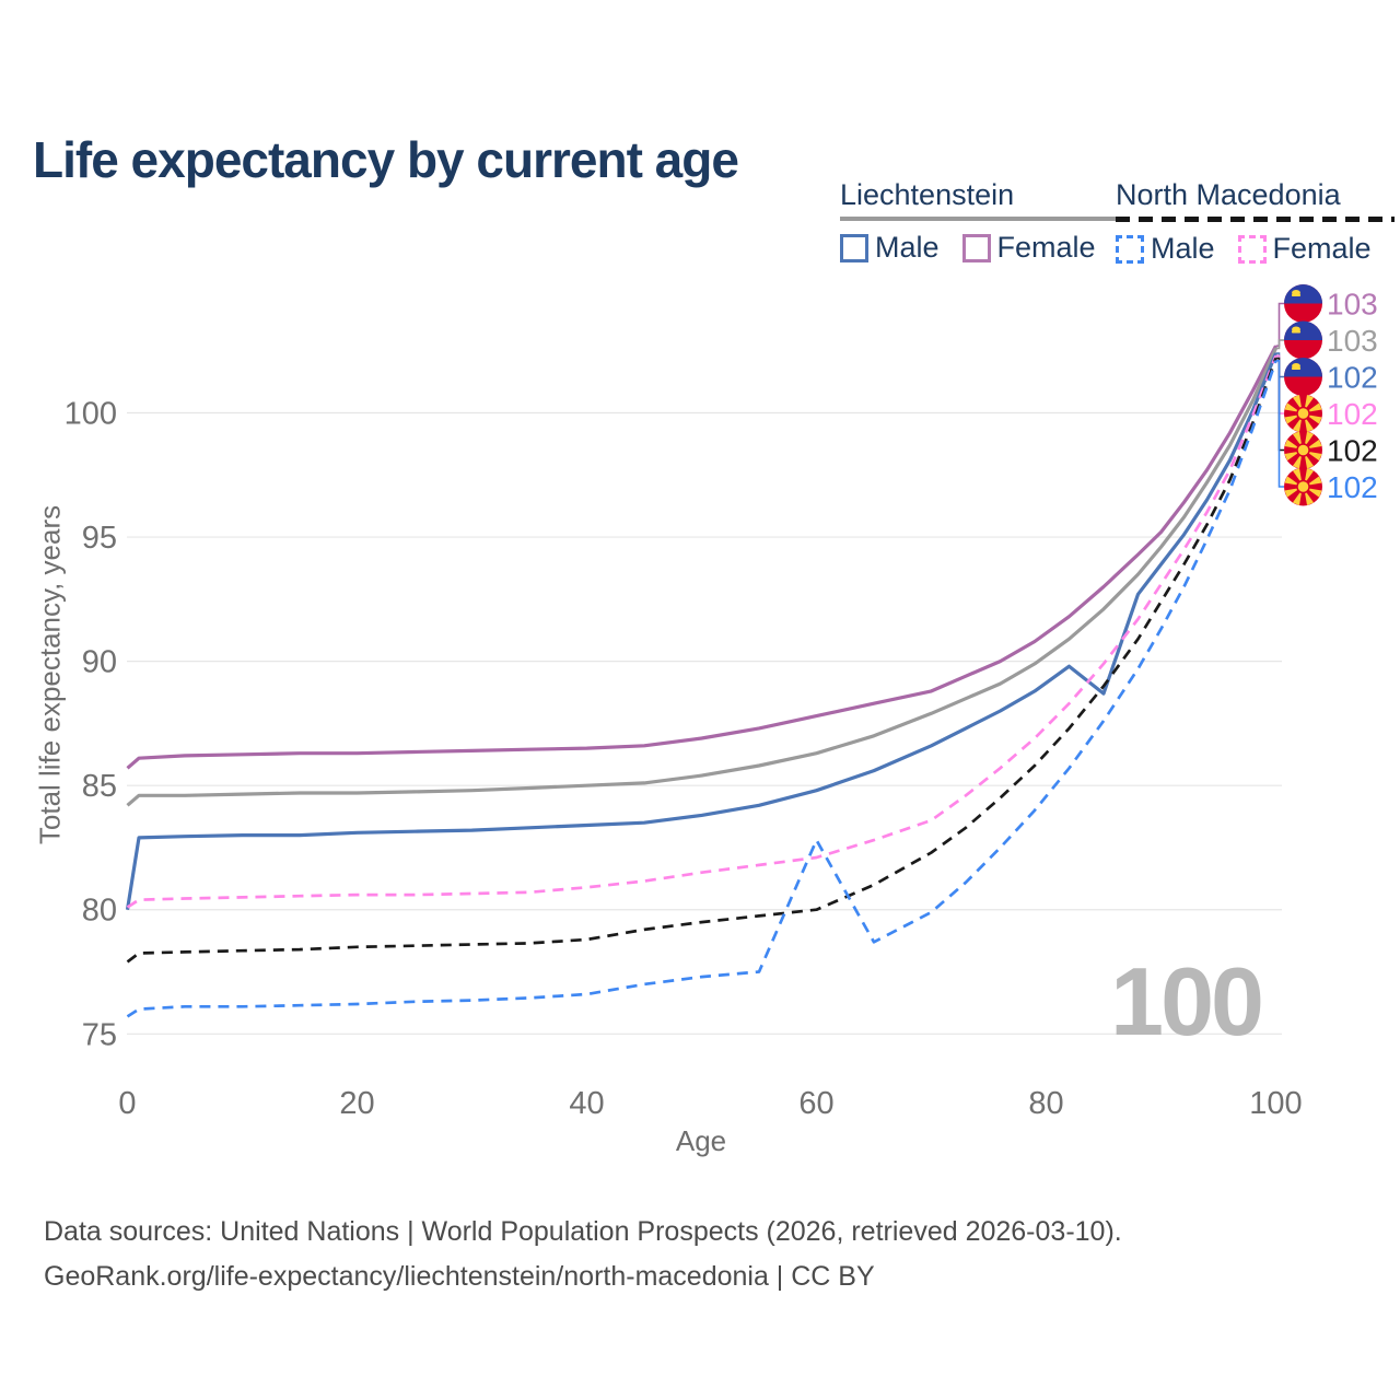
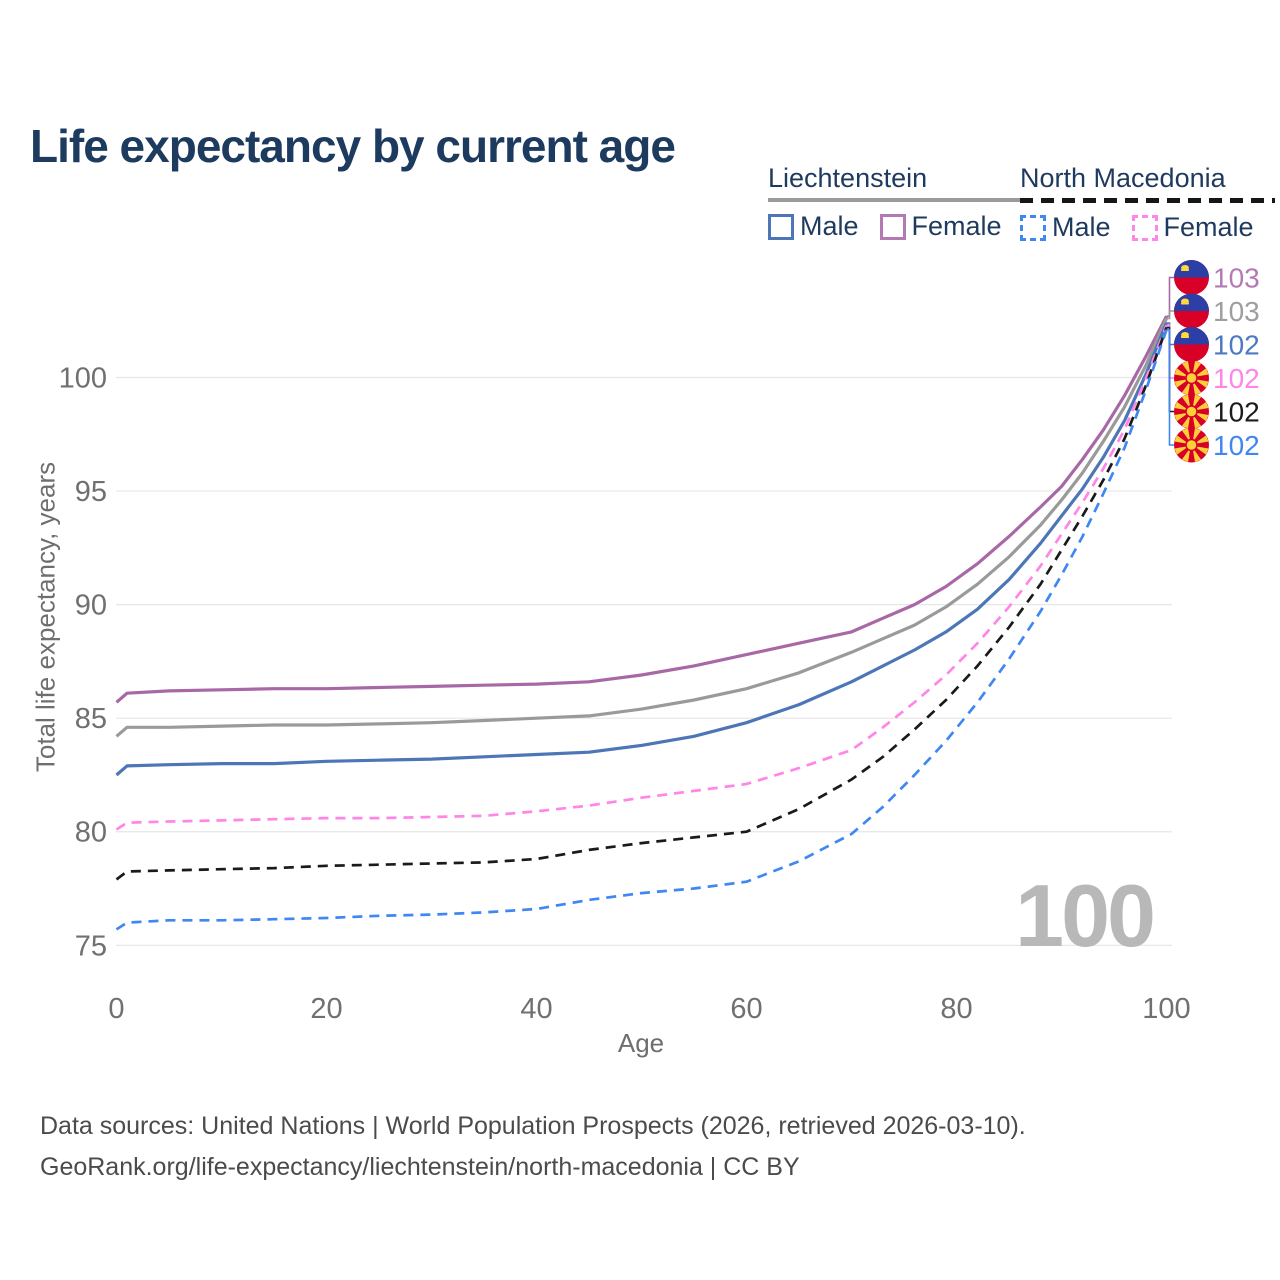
Liechtenstein Male/0: 80.0 -> 82.5
North Macedonia Male/60: 82.8 -> 77.8
Liechtenstein Male/85: 88.7 -> 91.1
